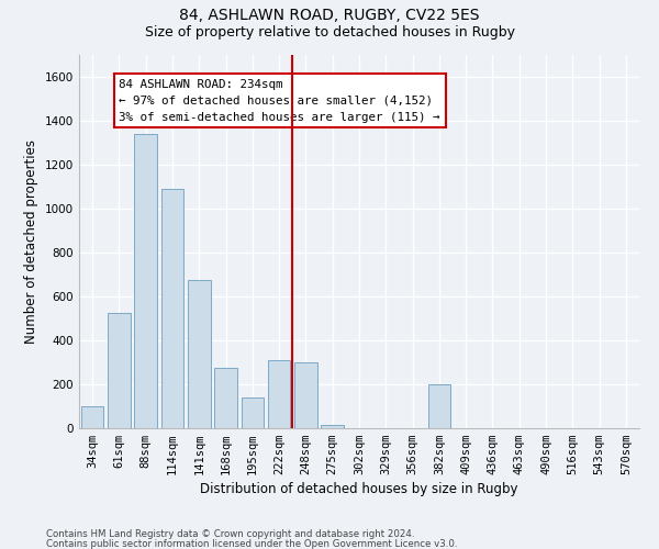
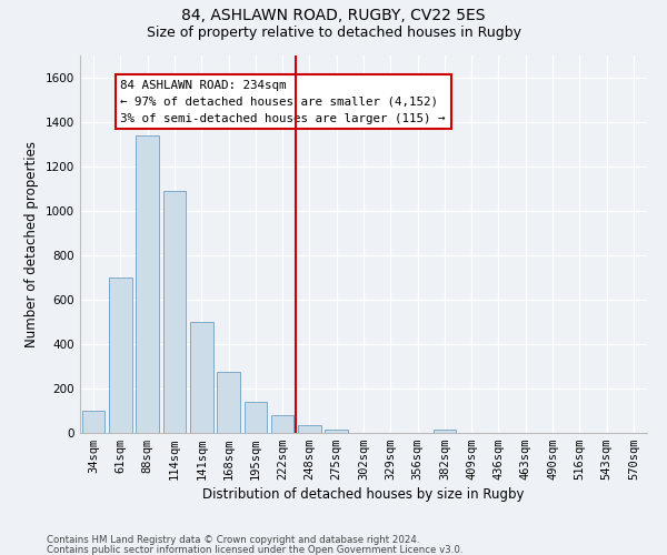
61sqm: 525 -> 700
141sqm: 675 -> 500
222sqm: 310 -> 80
248sqm: 300 -> 35
382sqm: 200 -> 15
